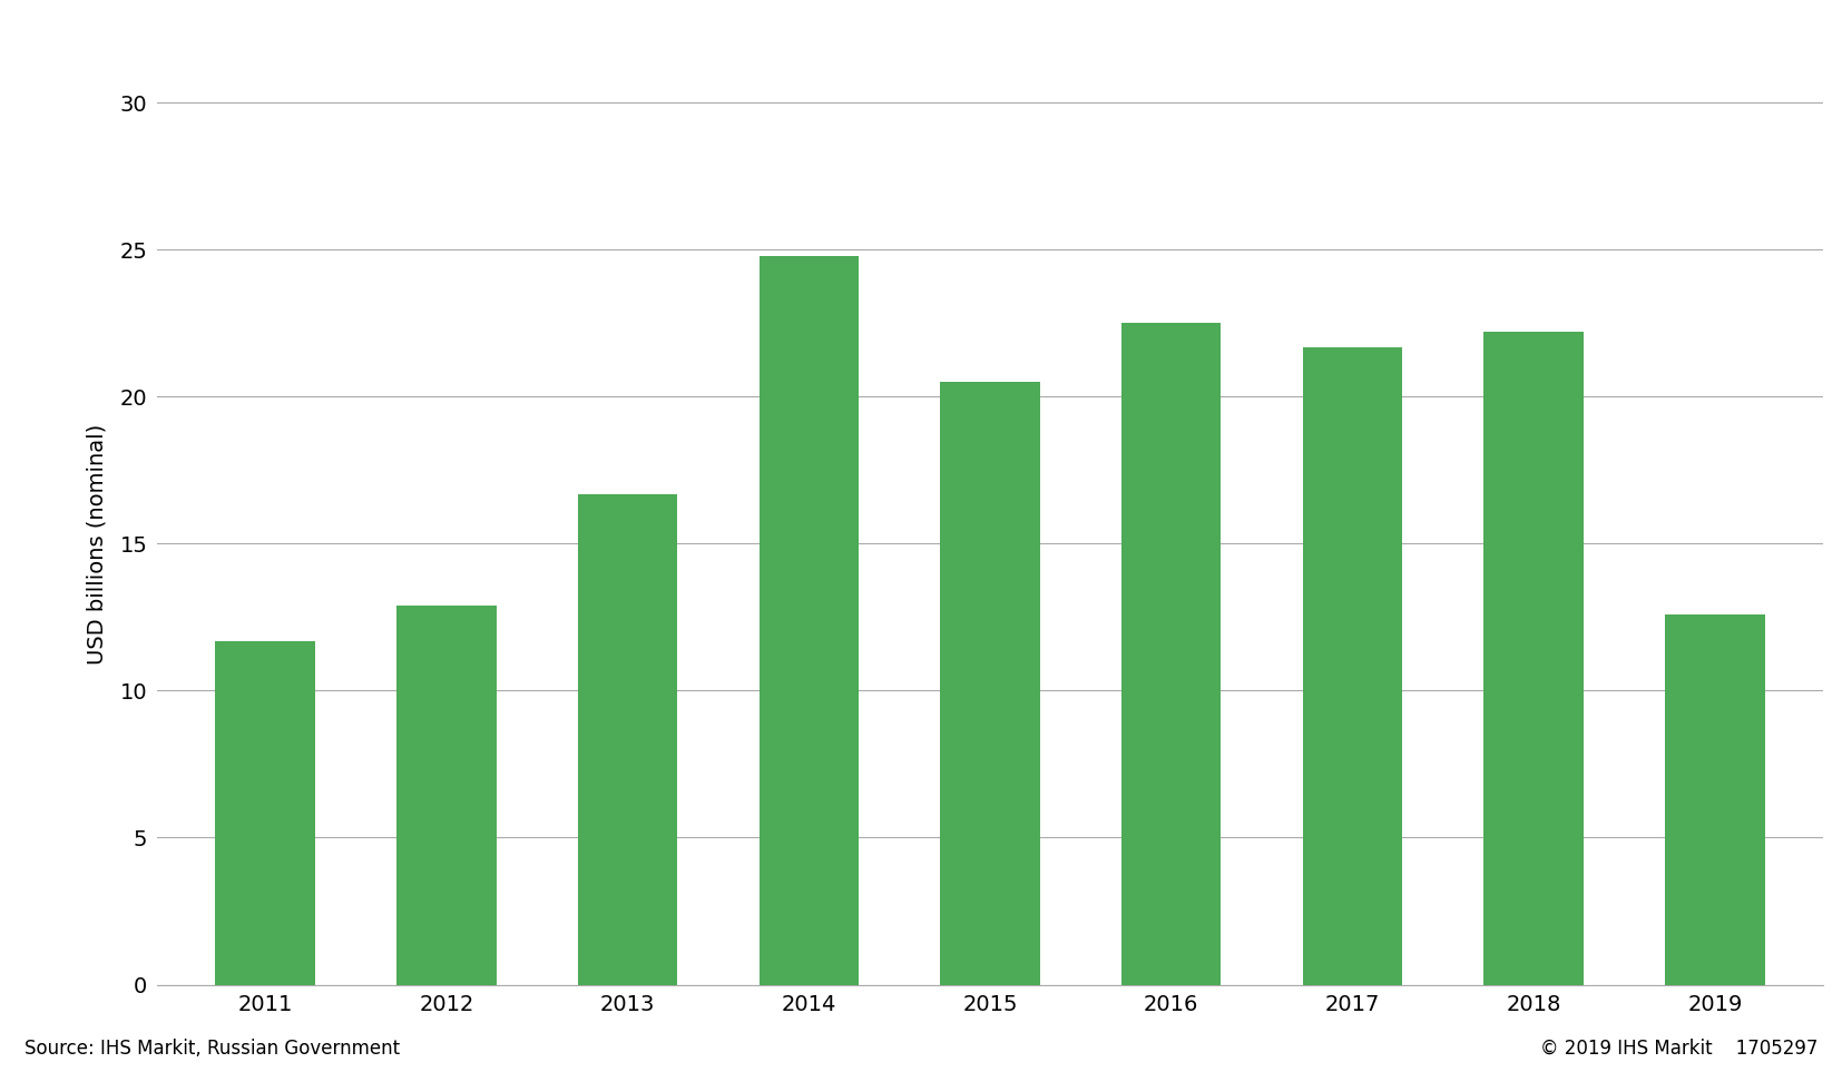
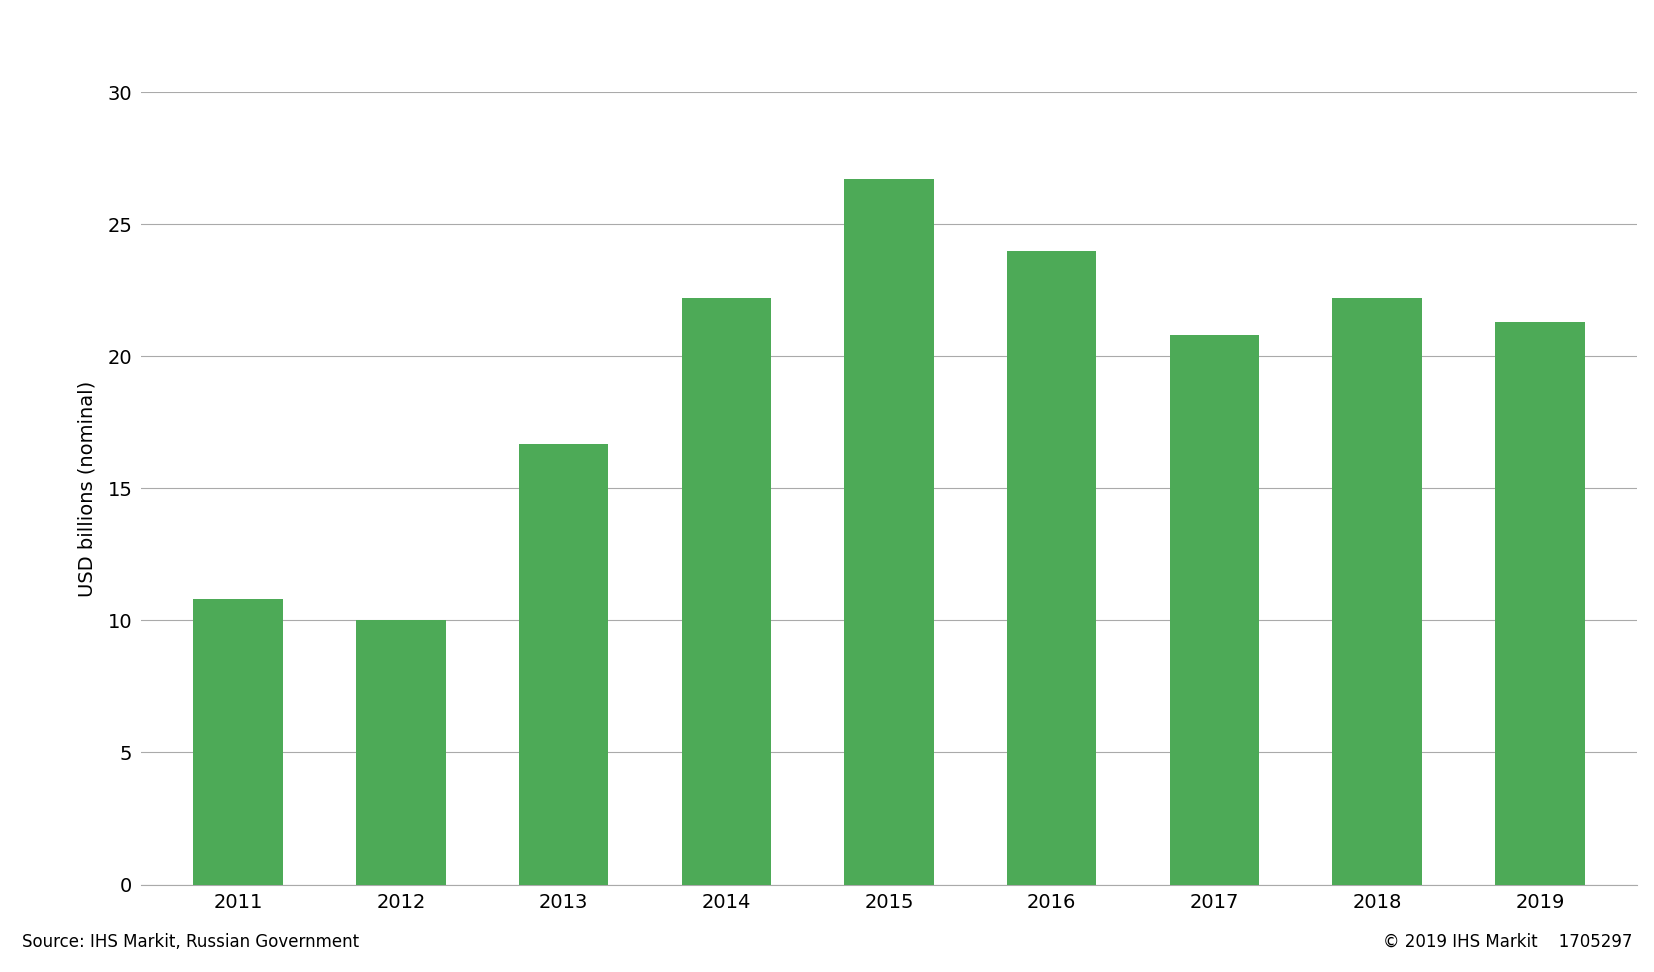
2011: 11.7 -> 10.8
2012: 12.9 -> 10.0
2014: 24.8 -> 22.2
2015: 20.5 -> 26.7
2016: 22.5 -> 24.0
2017: 21.7 -> 20.8
2019: 12.6 -> 21.3
